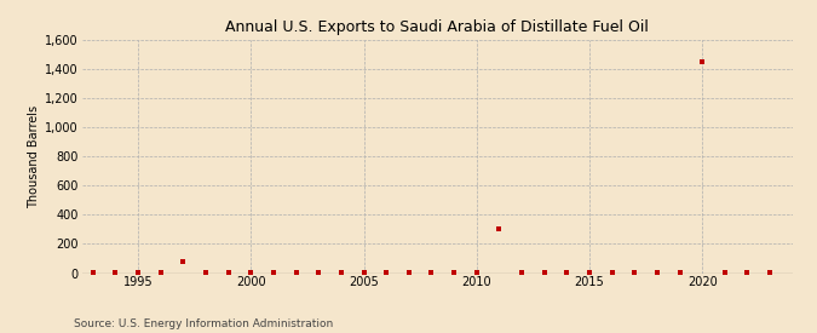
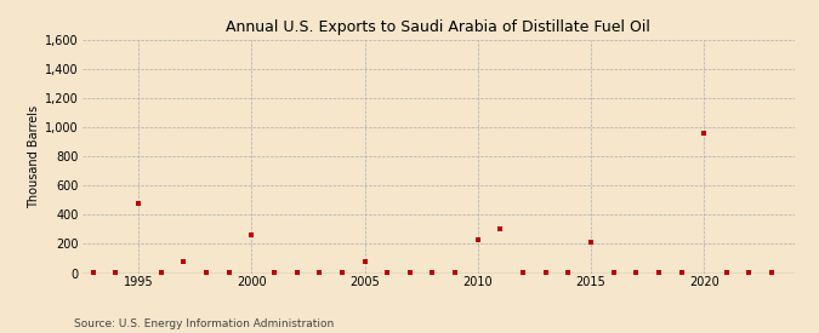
1995: 0 -> 480
2000: 0 -> 260
2005: 0 -> 80
2010: 0 -> 230
2015: 0 -> 210
2020: 1,450 -> 960
